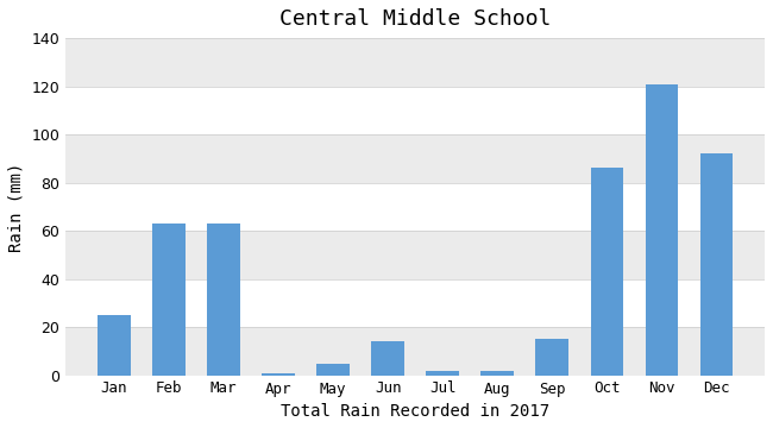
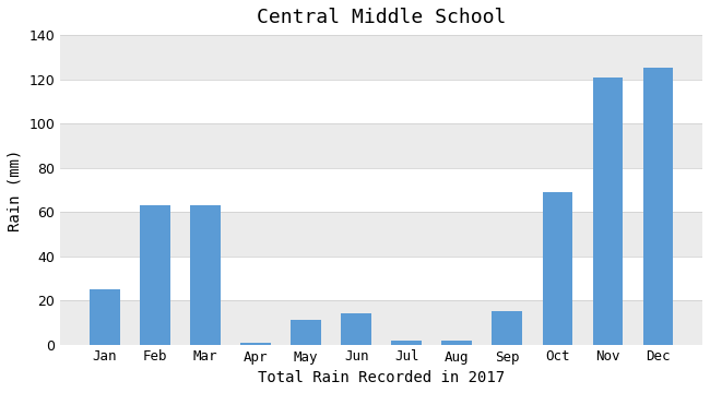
May: 5 -> 11
Oct: 86 -> 69
Dec: 92 -> 125
